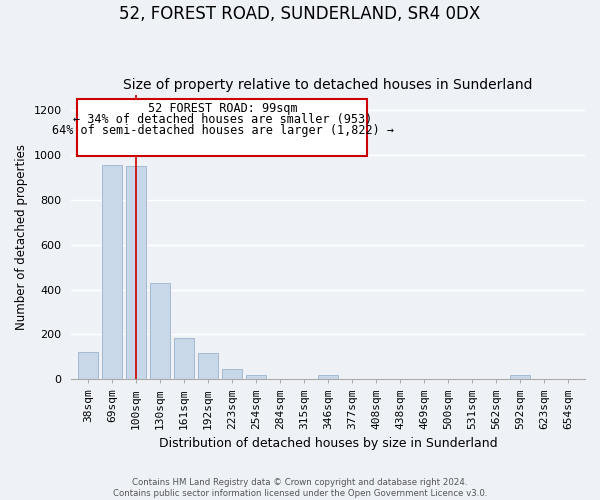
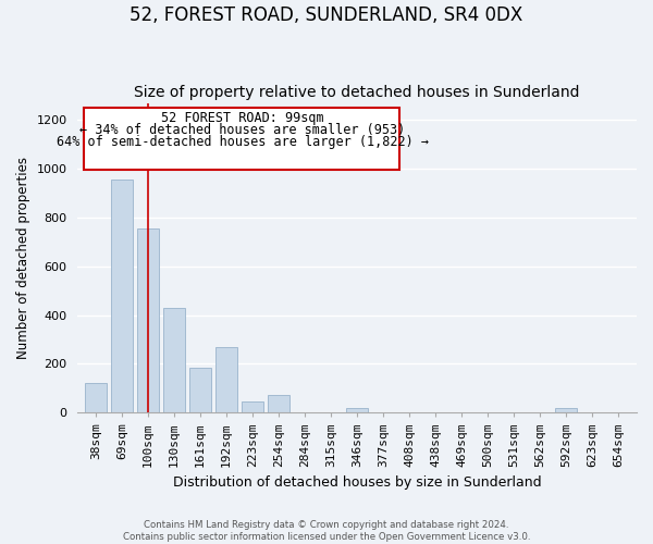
100sqm: 950 -> 755
192sqm: 115 -> 270
254sqm: 20 -> 70
